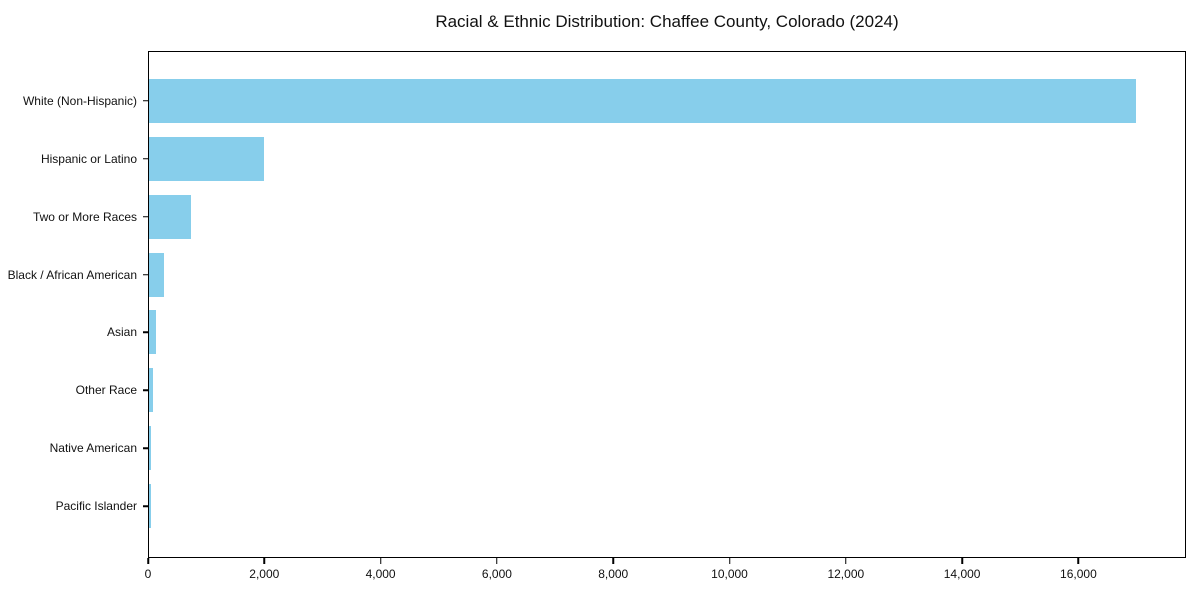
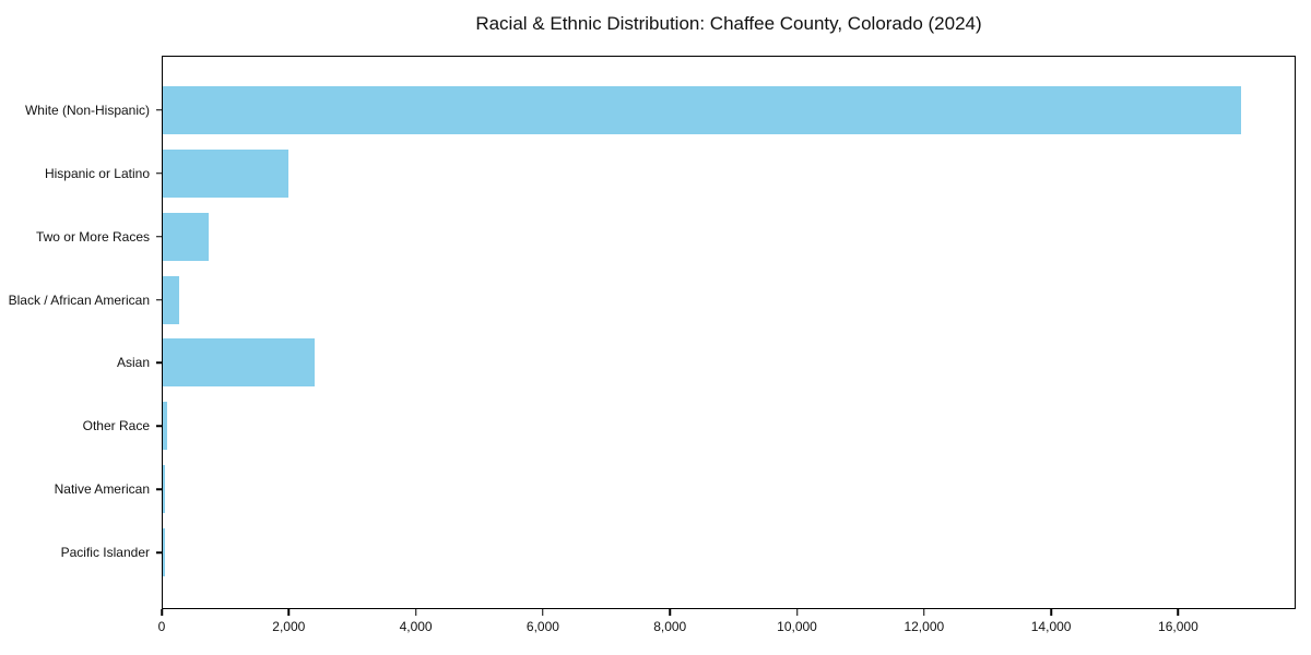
Asian: 100 -> 2400
